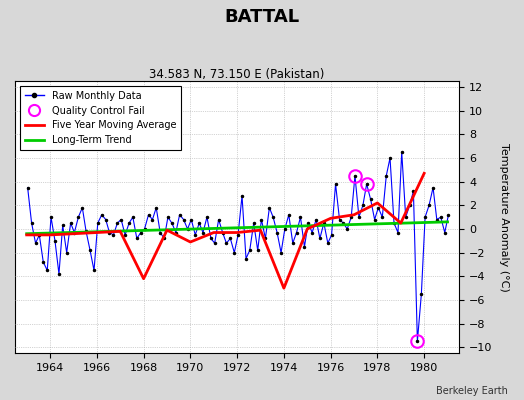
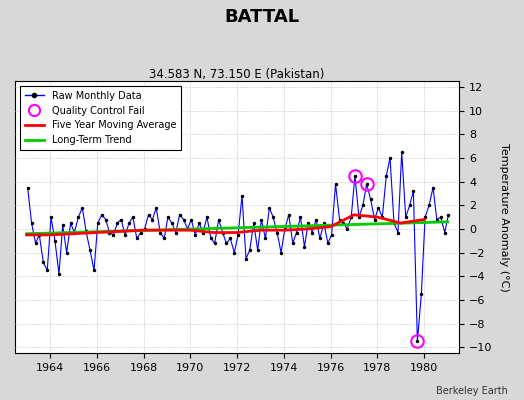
Five Year Moving Average/1968: -4.2 -> -0.1
Five Year Moving Average/1970: -1.1 -> -0.1
Five Year Moving Average/1974: -5.0 -> -0.1
Five Year Moving Average/1976: 0.9 -> 0.2
Five Year Moving Average/1978: 2.2 -> 1.0
Five Year Moving Average/1980: 4.7 -> 0.8
